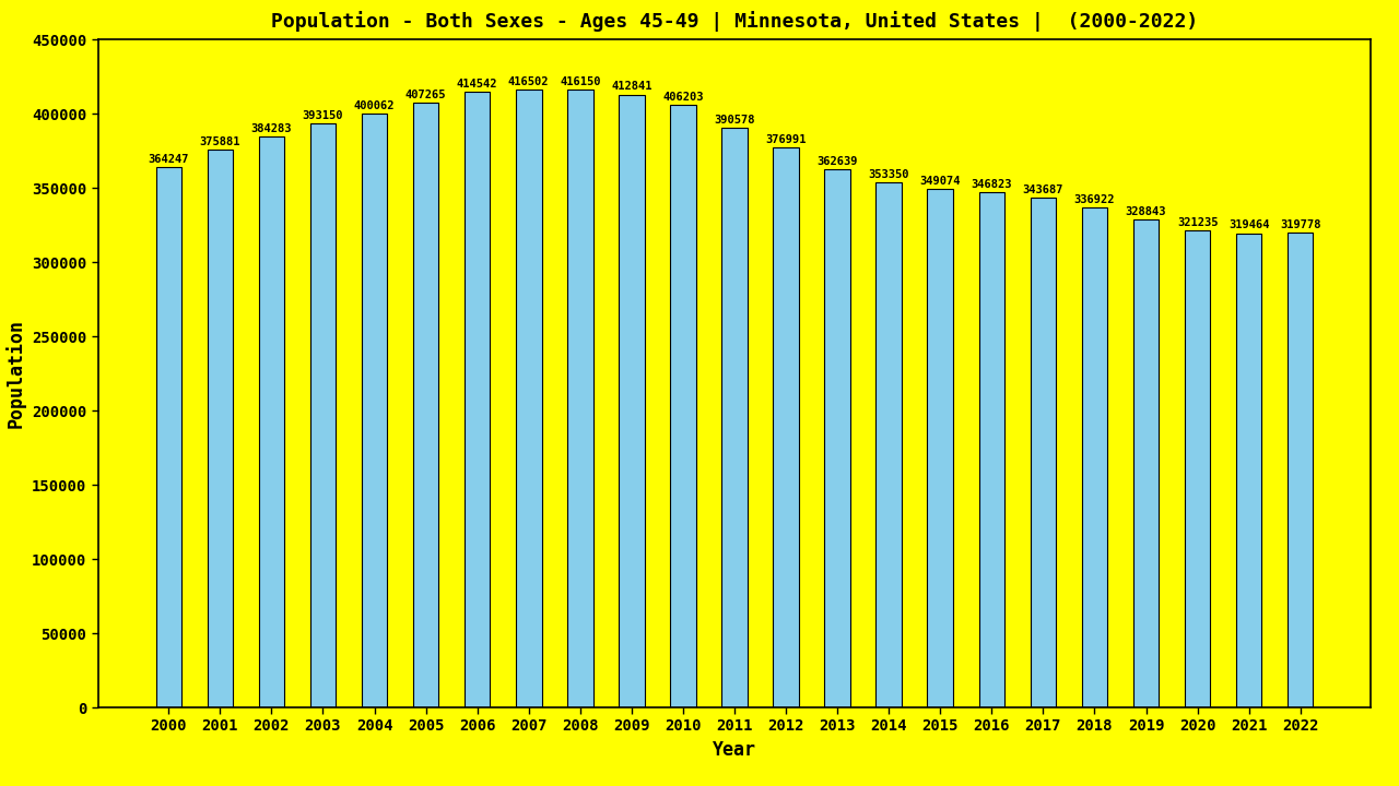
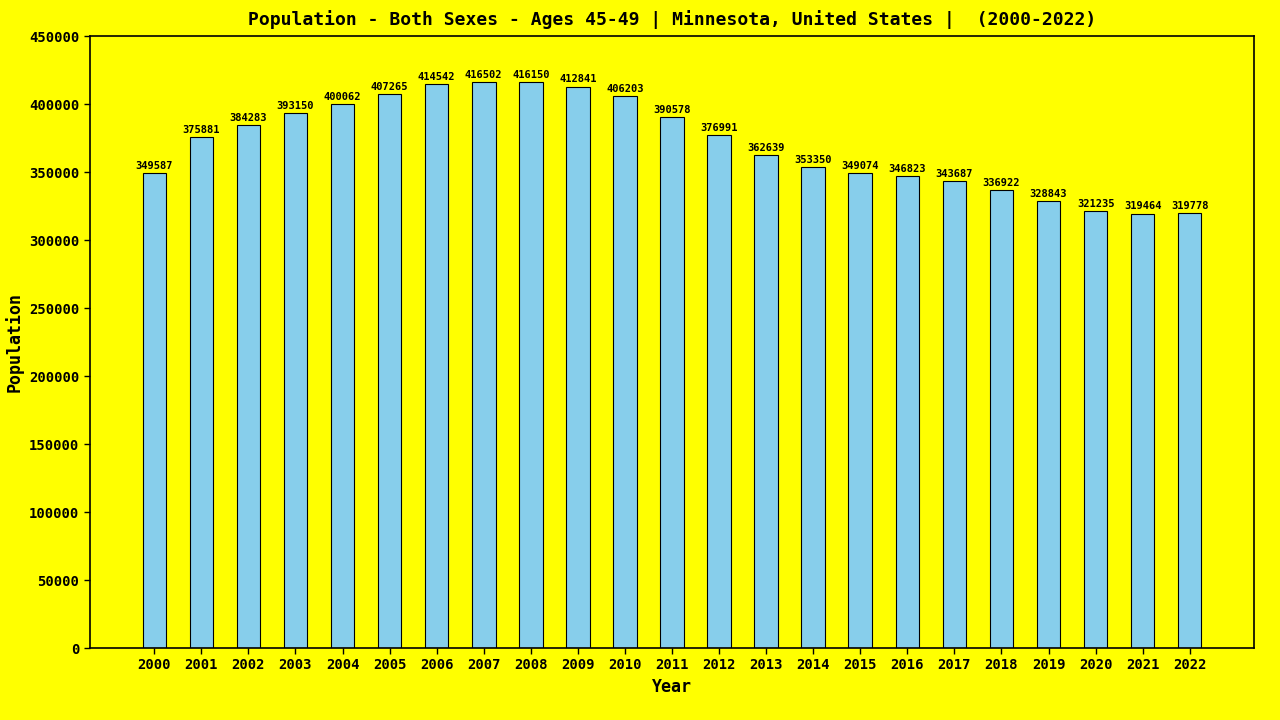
2000: 364247 -> 349587
